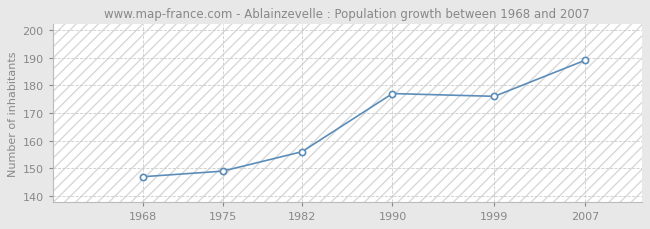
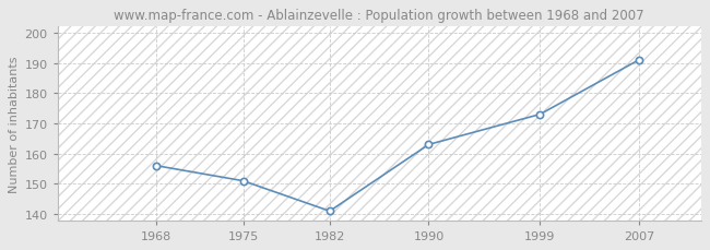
1968: 147 -> 156
1975: 149 -> 151
1982: 156 -> 141
1990: 177 -> 163
1999: 176 -> 173
2007: 189 -> 191
